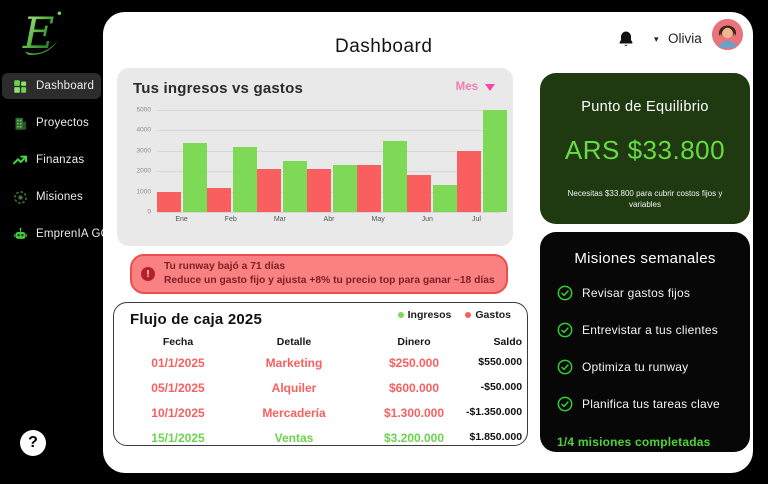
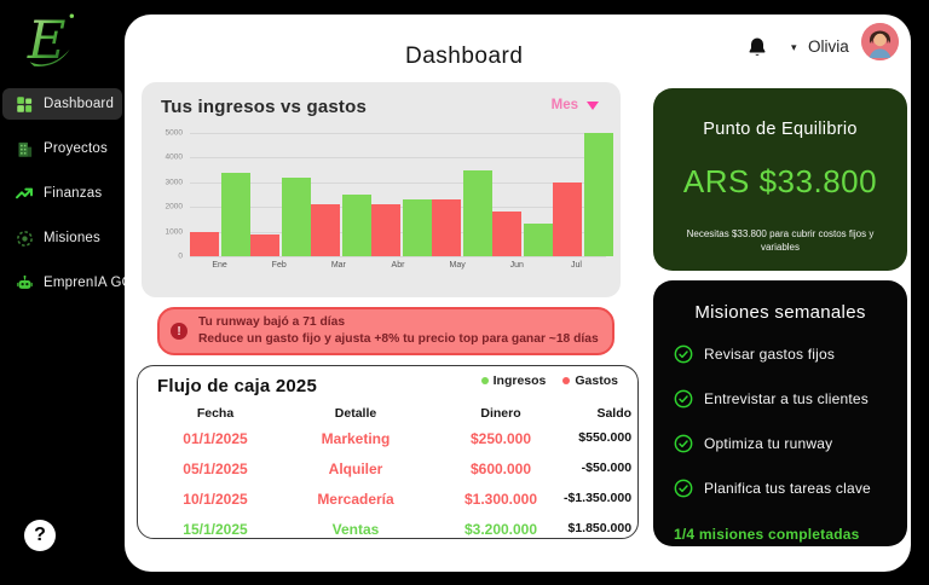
Gastos/Feb: 1200 -> 900
